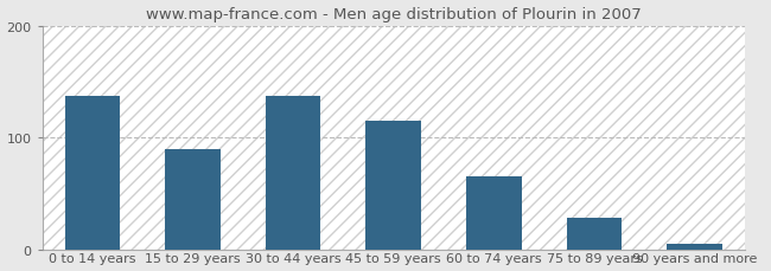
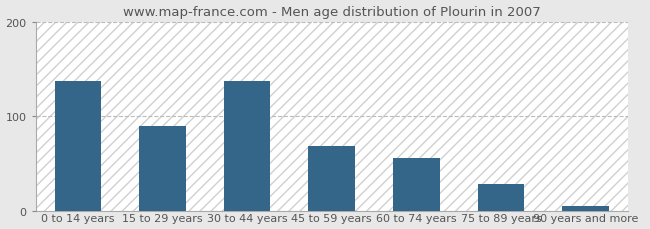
45 to 59 years: 115 -> 68
60 to 74 years: 65 -> 56
